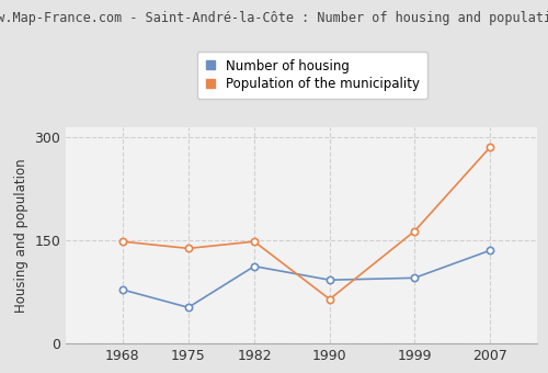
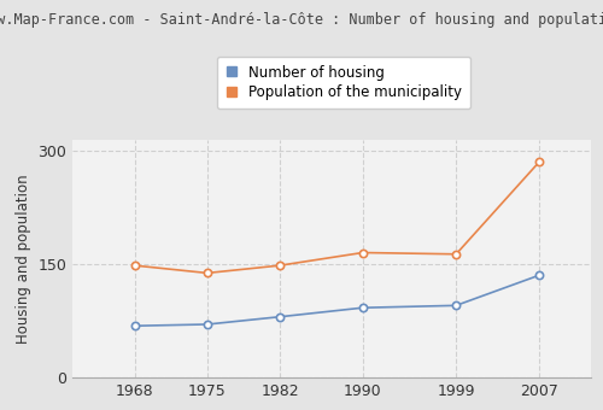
Number of housing/1968: 78 -> 68
Number of housing/1975: 52 -> 70
Number of housing/1982: 112 -> 80
Population of the municipality/1990: 64 -> 165
